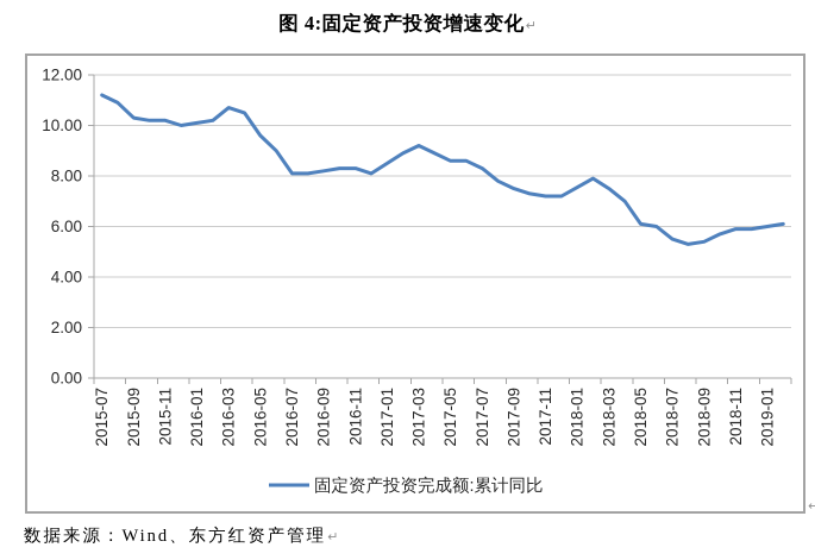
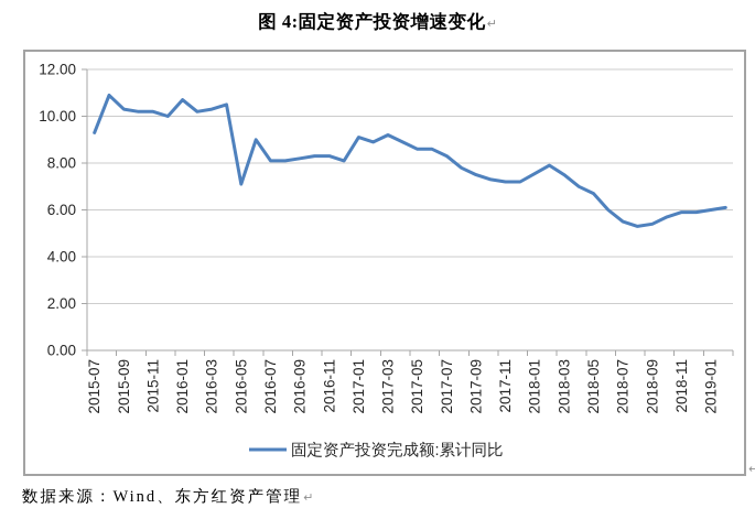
2015-07: 11.2 -> 9.3
2016-01: 10.1 -> 10.7
2016-03: 10.7 -> 10.3
2016-05: 9.6 -> 7.1
2017-01: 8.5 -> 9.1
2018-05: 6.1 -> 6.7
